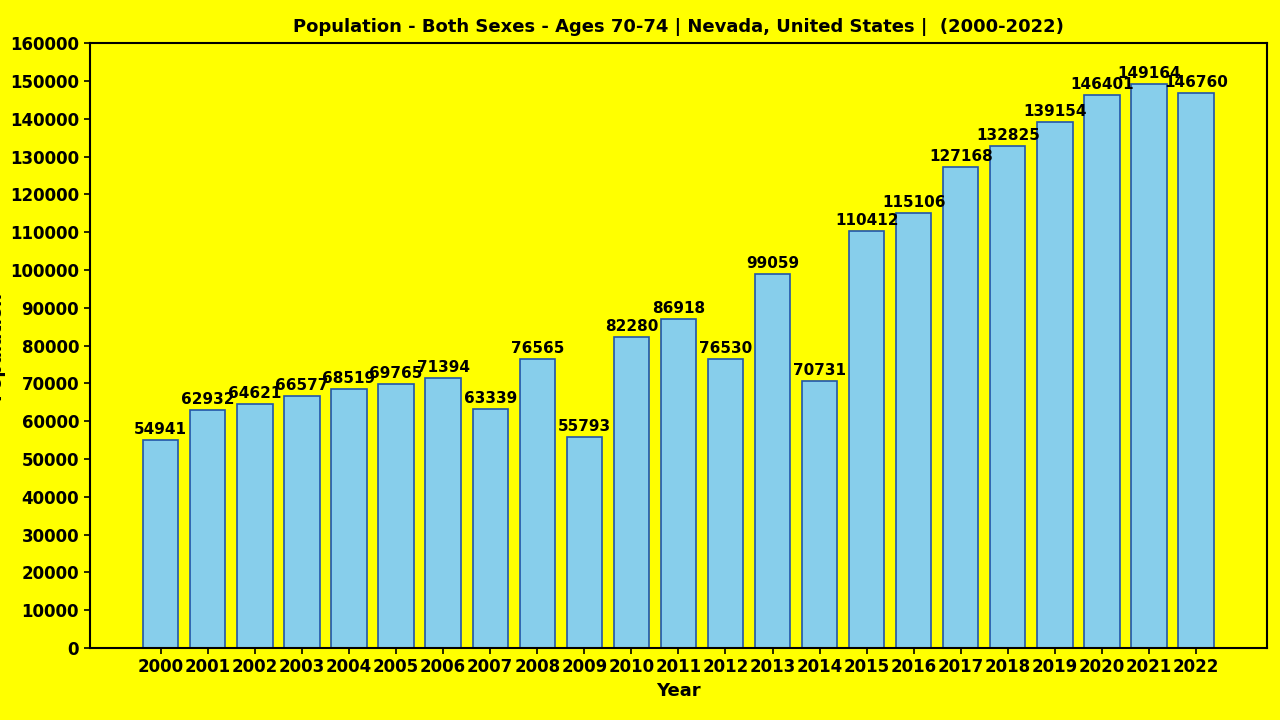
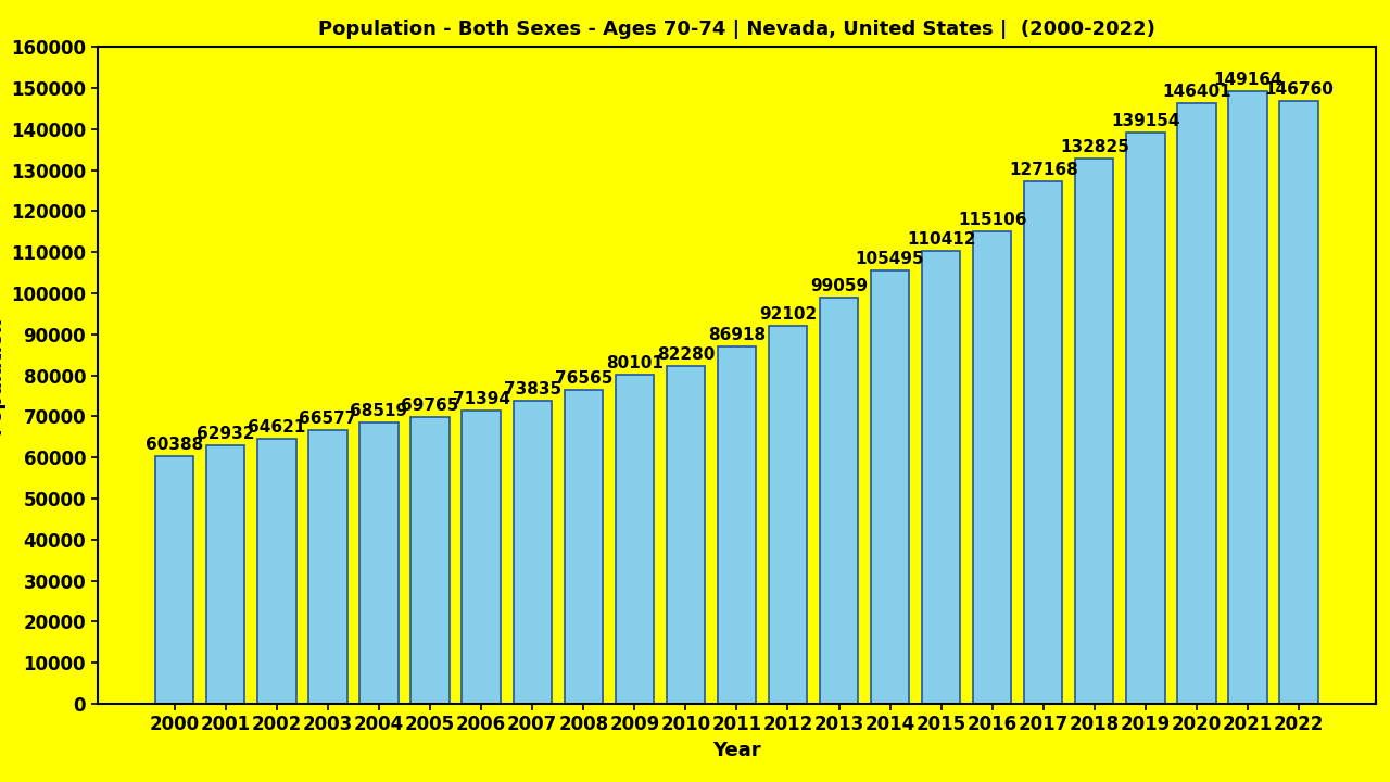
2000: 54941 -> 60388
2007: 63339 -> 73835
2009: 55793 -> 80101
2012: 76530 -> 92102
2014: 70731 -> 105495
